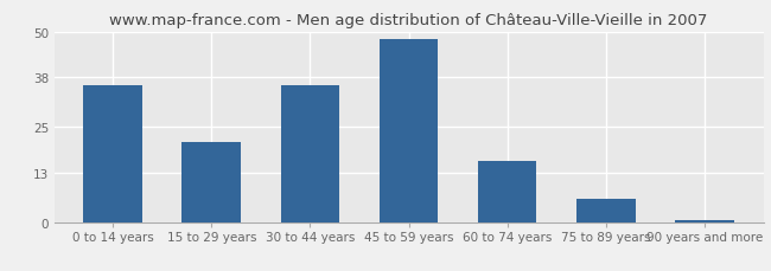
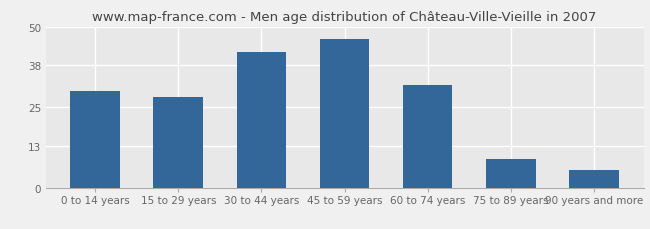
0 to 14 years: 36.0 -> 30.0
15 to 29 years: 21.0 -> 28.0
30 to 44 years: 36.0 -> 42.0
45 to 59 years: 48.0 -> 46.0
60 to 74 years: 16.0 -> 32.0
75 to 89 years: 6.0 -> 9.0
90 years and more: 0.5 -> 5.5
